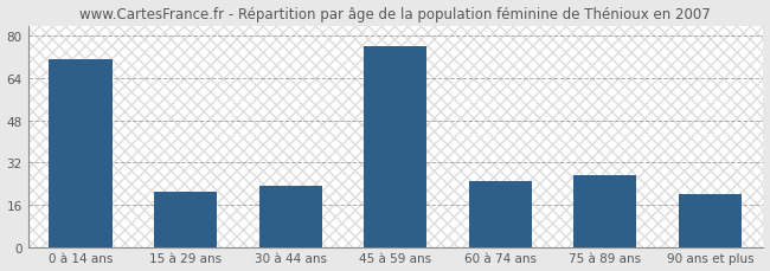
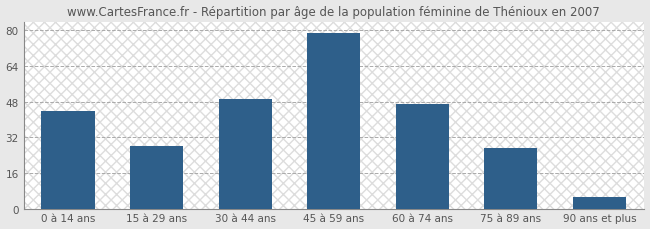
0 à 14 ans: 71 -> 44
15 à 29 ans: 21 -> 28
30 à 44 ans: 23 -> 49
45 à 59 ans: 76 -> 79
60 à 74 ans: 25 -> 47
90 ans et plus: 20 -> 5
